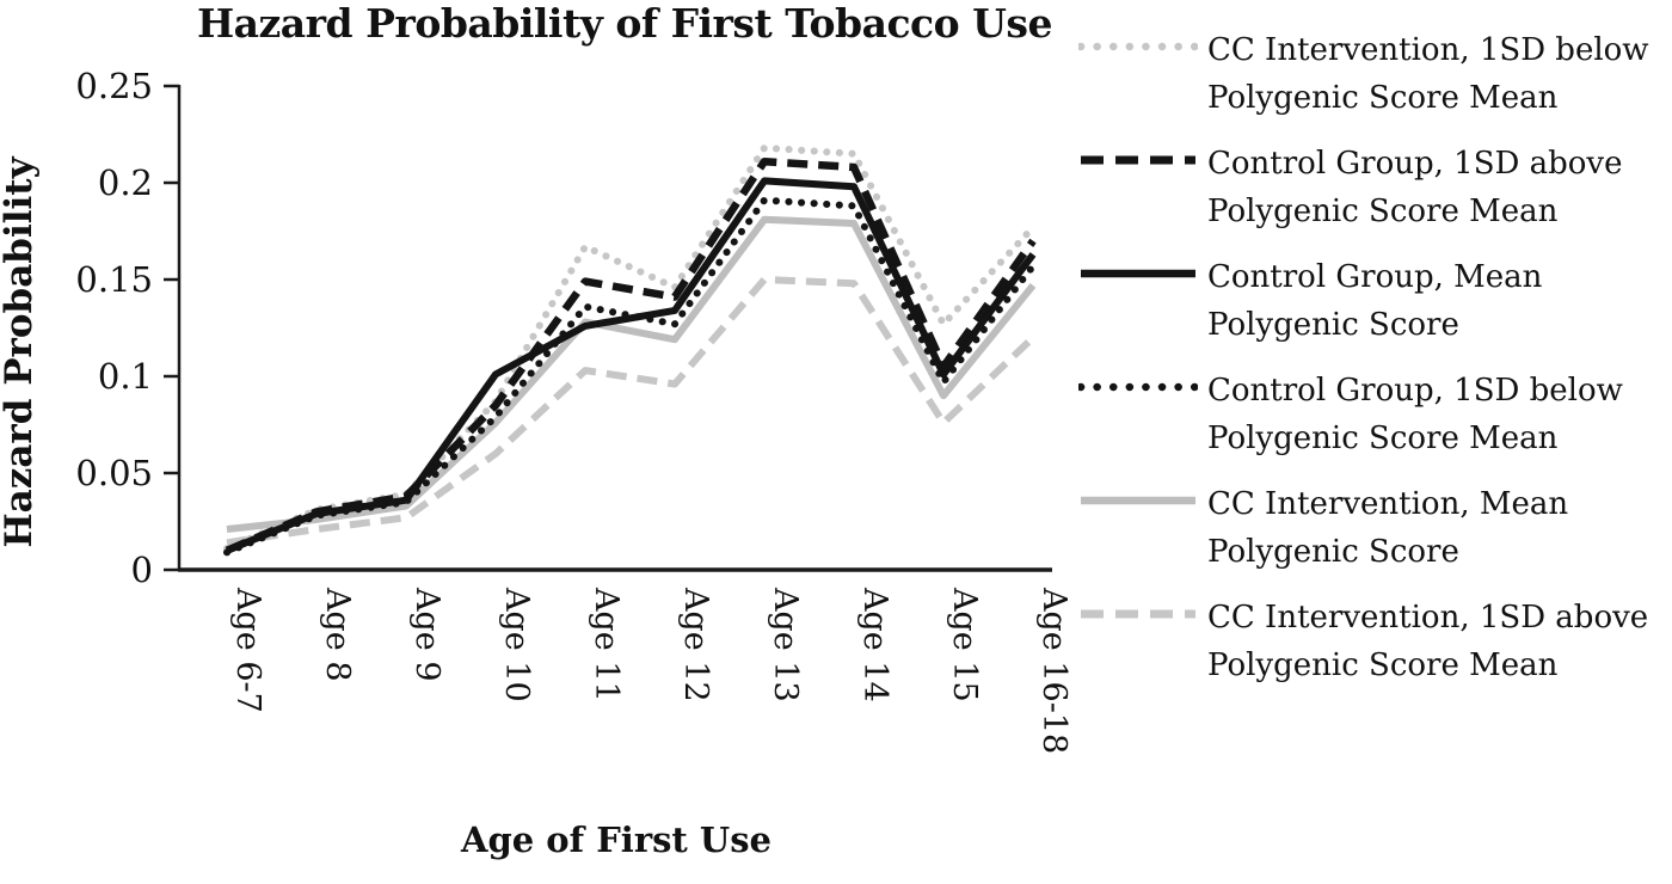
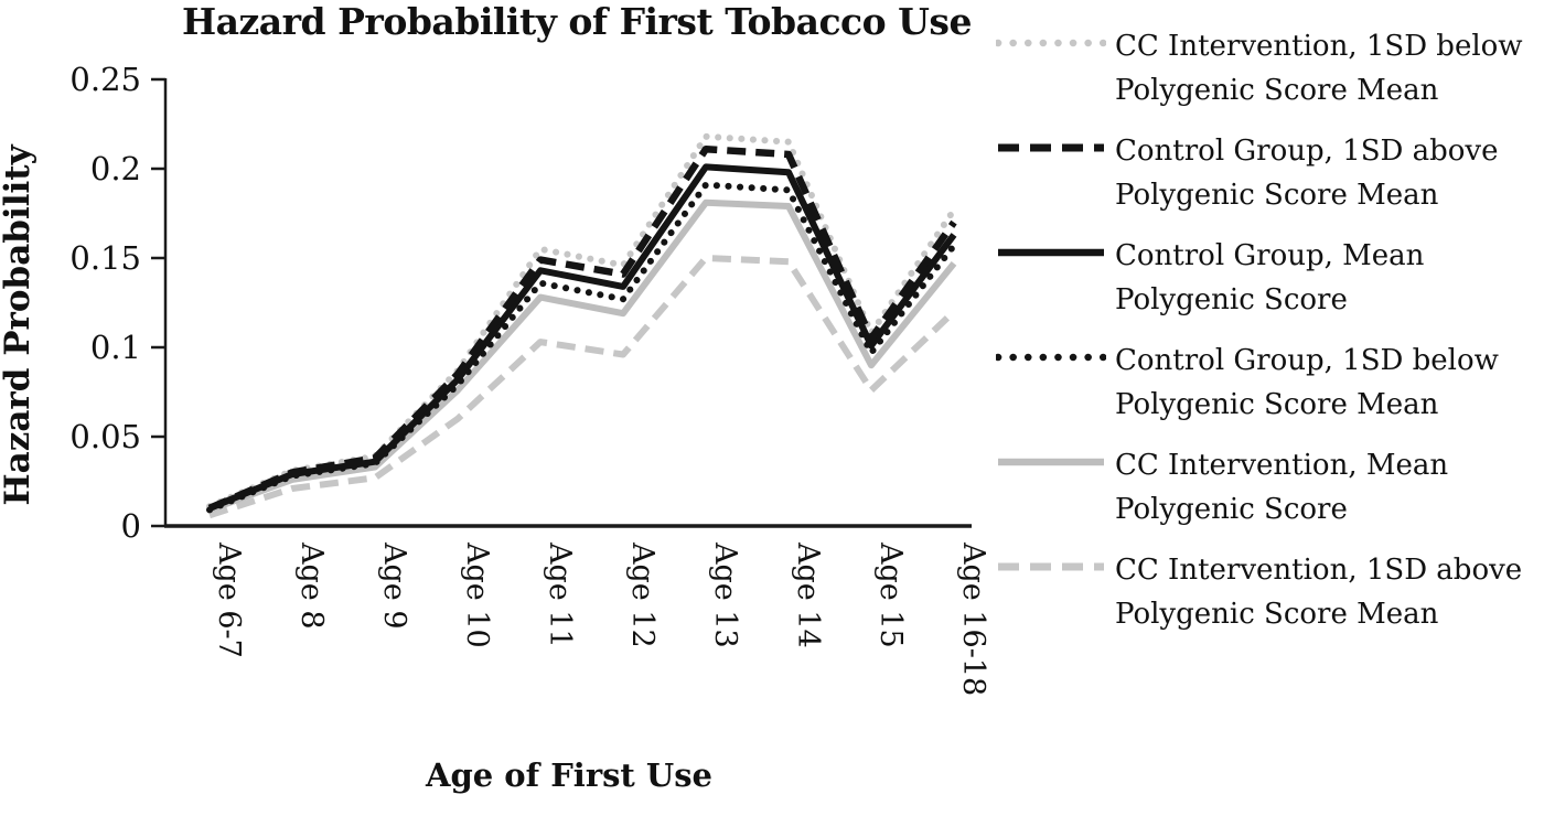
CC Intervention, Mean Polygenic Score/Age 6-7: 0.021 -> 0.009
CC Intervention, 1SD above Polygenic Score Mean/Age 6-7: 0.014 -> 0.006
Control Group, Mean Polygenic Score/Age 10: 0.101 -> 0.082
CC Intervention, 1SD below Polygenic Score Mean/Age 11: 0.167 -> 0.155
Control Group, Mean Polygenic Score/Age 11: 0.126 -> 0.143
CC Intervention, 1SD below Polygenic Score Mean/Age 15: 0.127 -> 0.108
